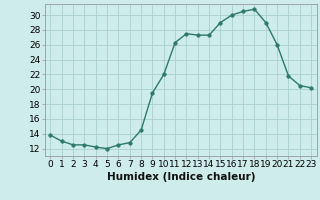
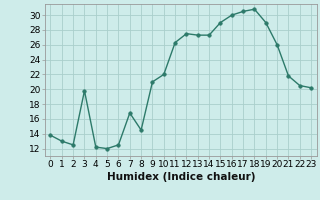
3: 12.5 -> 19.8
7: 12.8 -> 16.8
9: 19.5 -> 21.0
